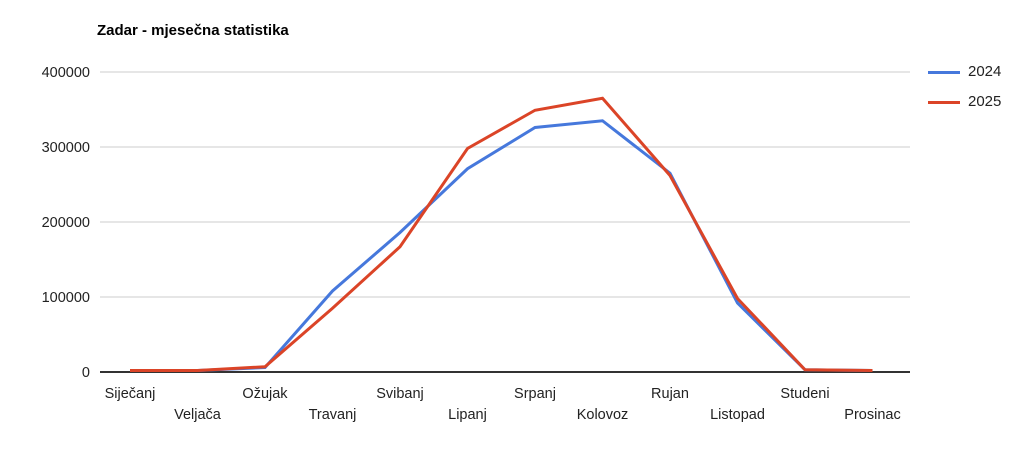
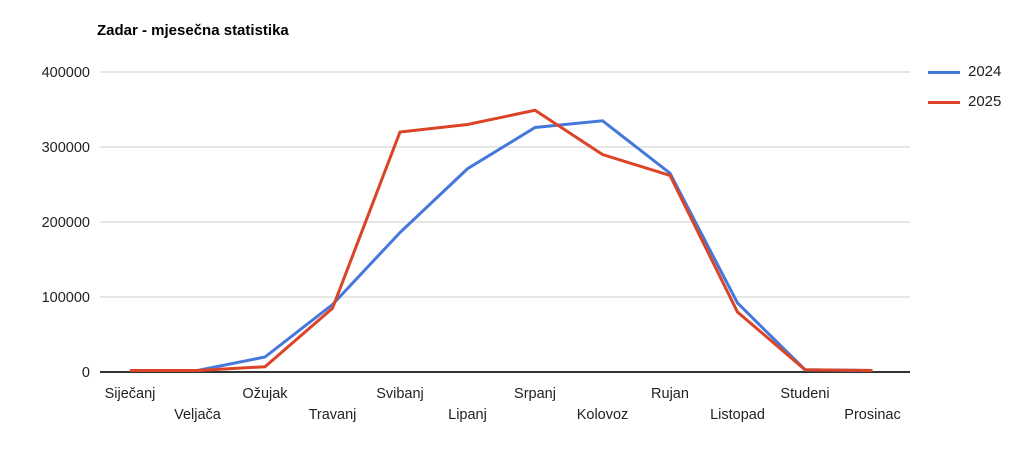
2024/Ožujak: 10000 -> 20000
2024/Travanj: 110000 -> 90000
2025/Svibanj: 170000 -> 320000
2025/Lipanj: 300000 -> 330000
2025/Kolovoz: 360000 -> 290000
2025/Listopad: 100000 -> 80000
